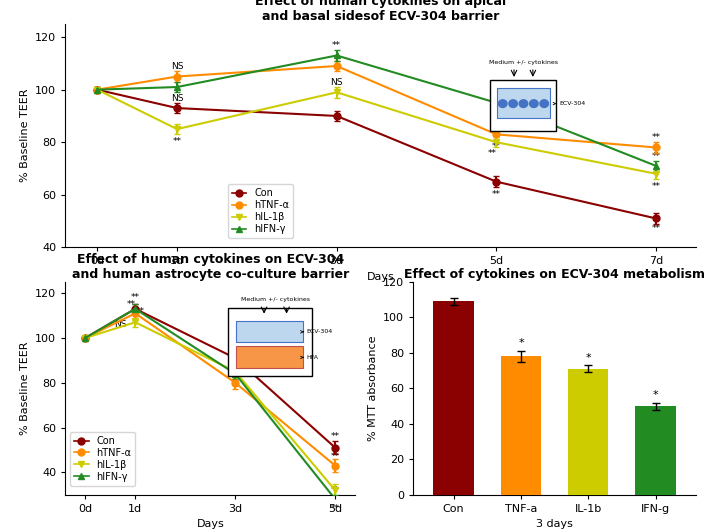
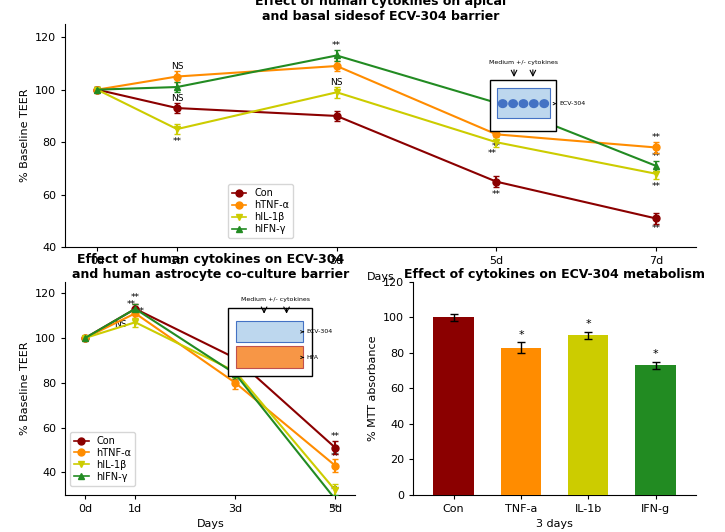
Effect of cytokines on ECV-304 metabolism/Con: 109 -> 100
Effect of cytokines on ECV-304 metabolism/TNF-a: 78 -> 83
Effect of cytokines on ECV-304 metabolism/IL-1b: 71 -> 90
Effect of cytokines on ECV-304 metabolism/IFN-g: 50 -> 73
